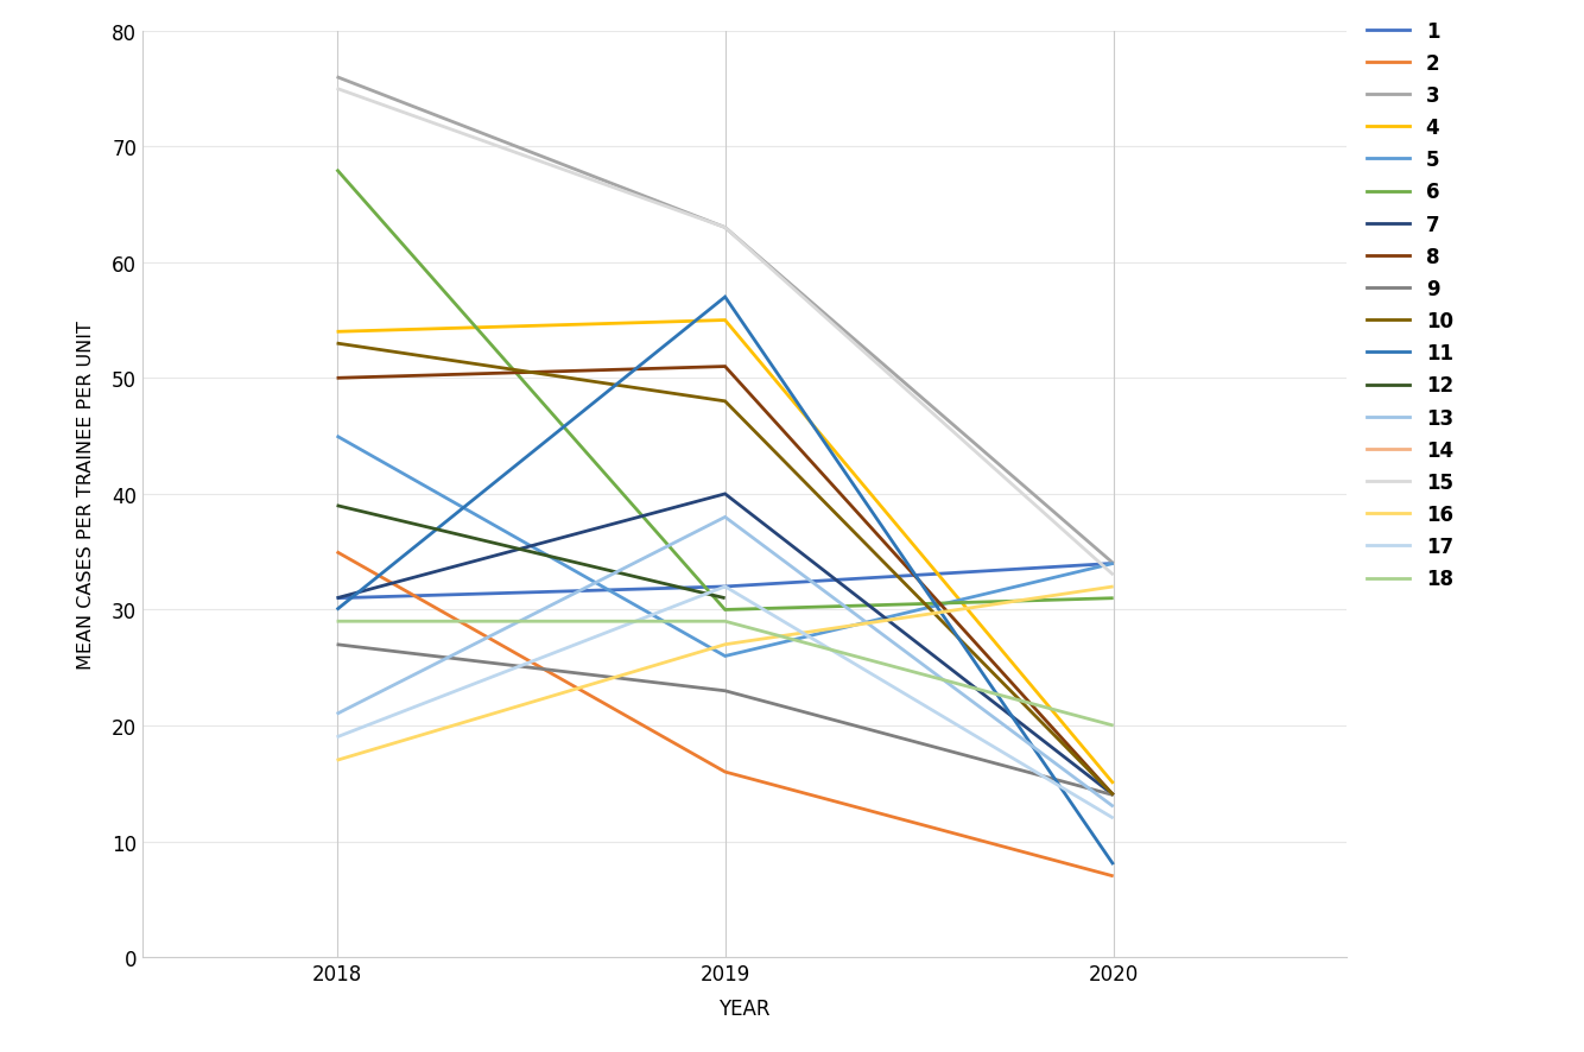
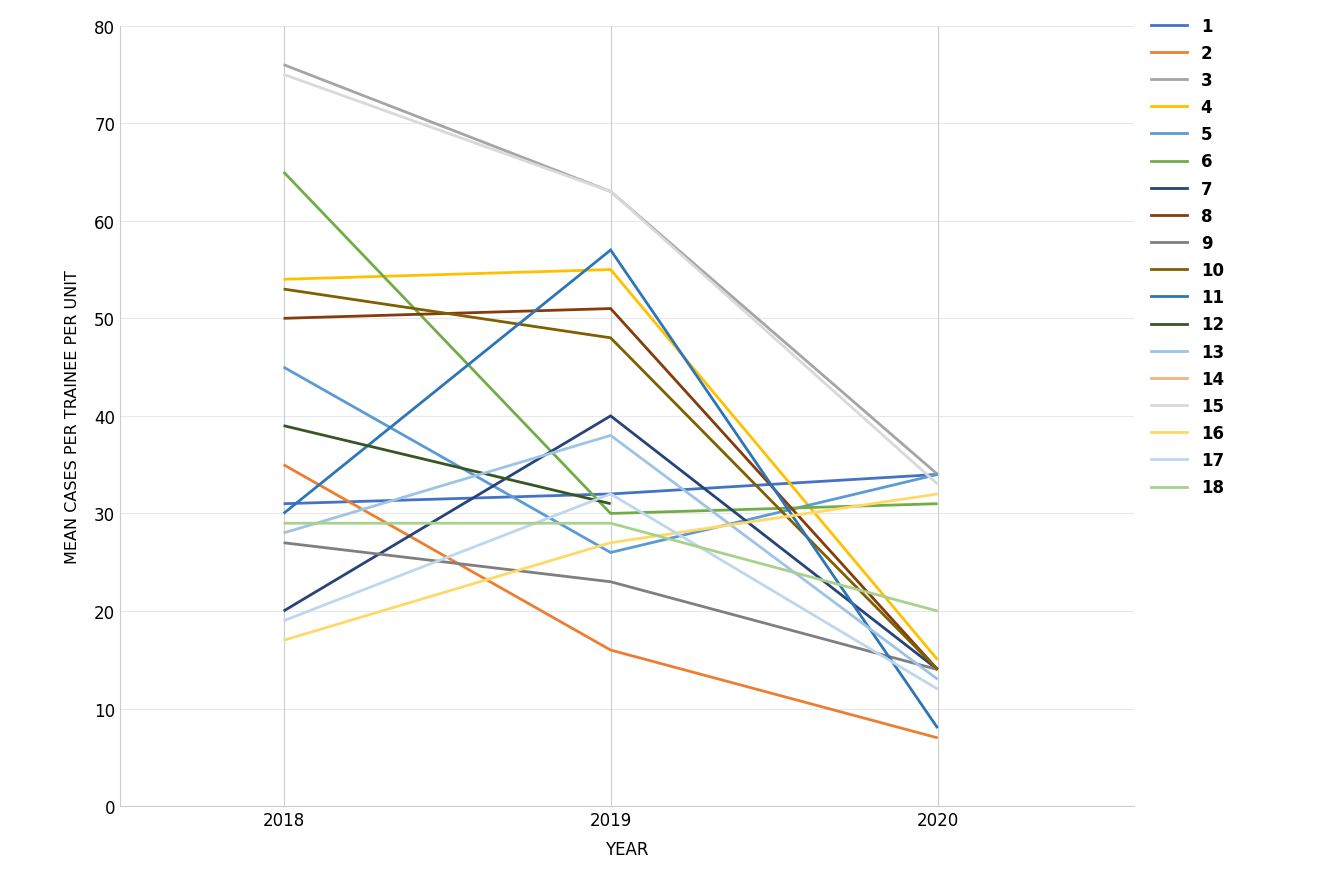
6/2018: 68 -> 65
7/2018: 31 -> 20
13/2018: 21 -> 28
